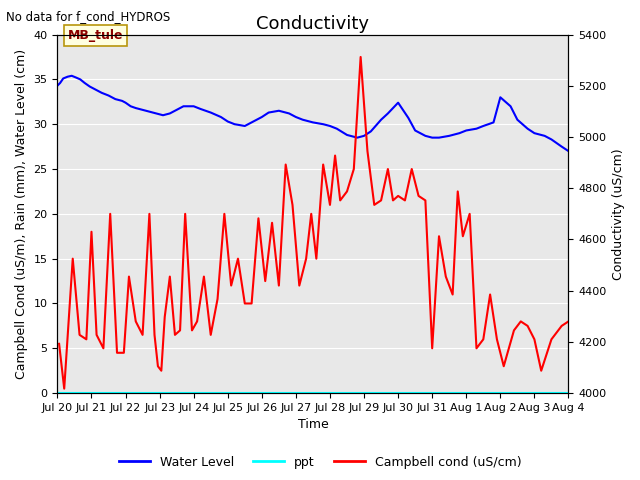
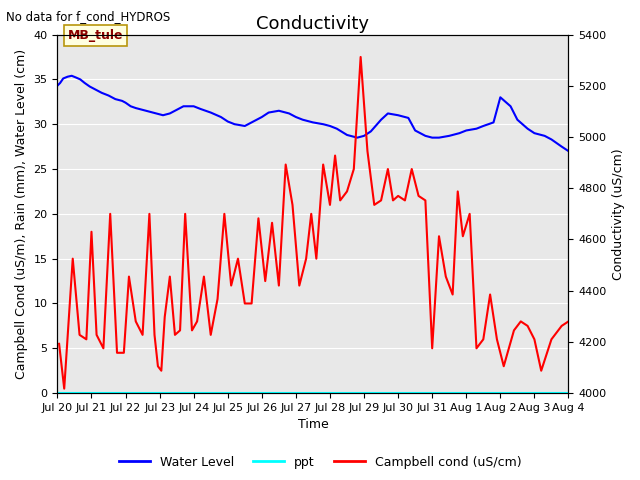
Water Level/Jul 30: 32.4 -> 31.0
